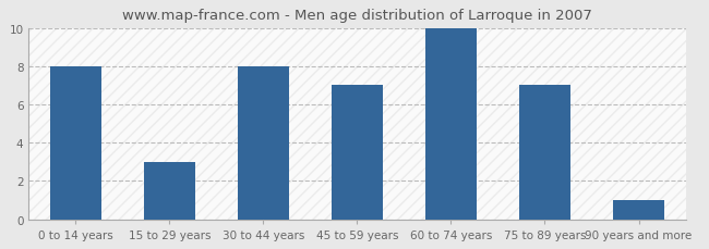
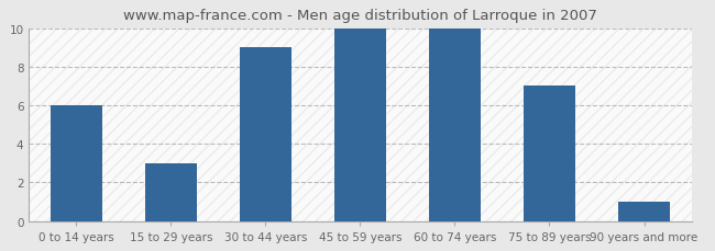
0 to 14 years: 8 -> 6
30 to 44 years: 8 -> 9
45 to 59 years: 7 -> 10
